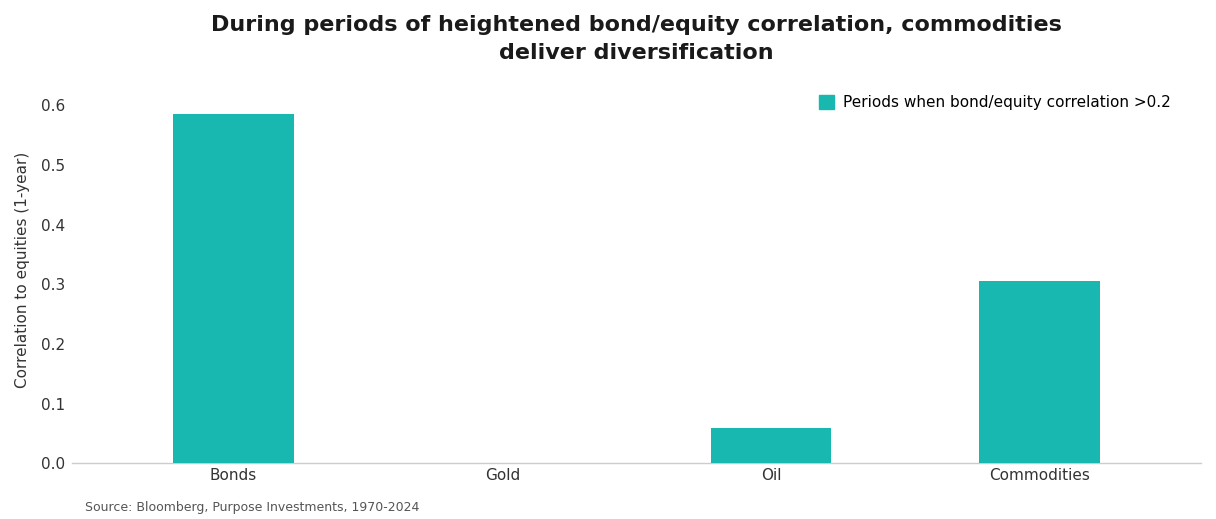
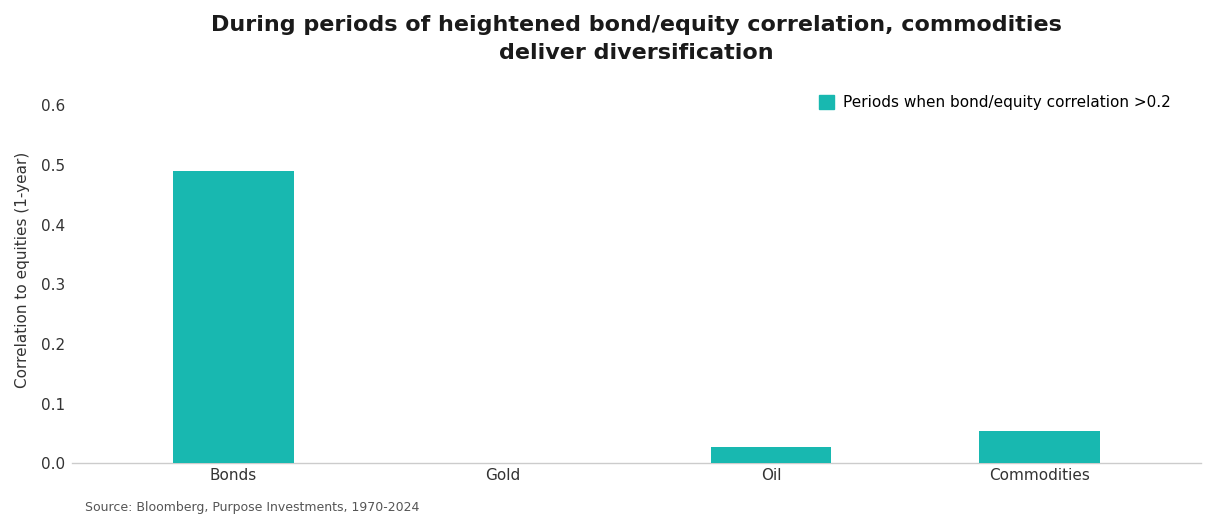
Bonds: 0.586 -> 0.490
Oil: 0.060 -> 0.028
Commodities: 0.306 -> 0.055
